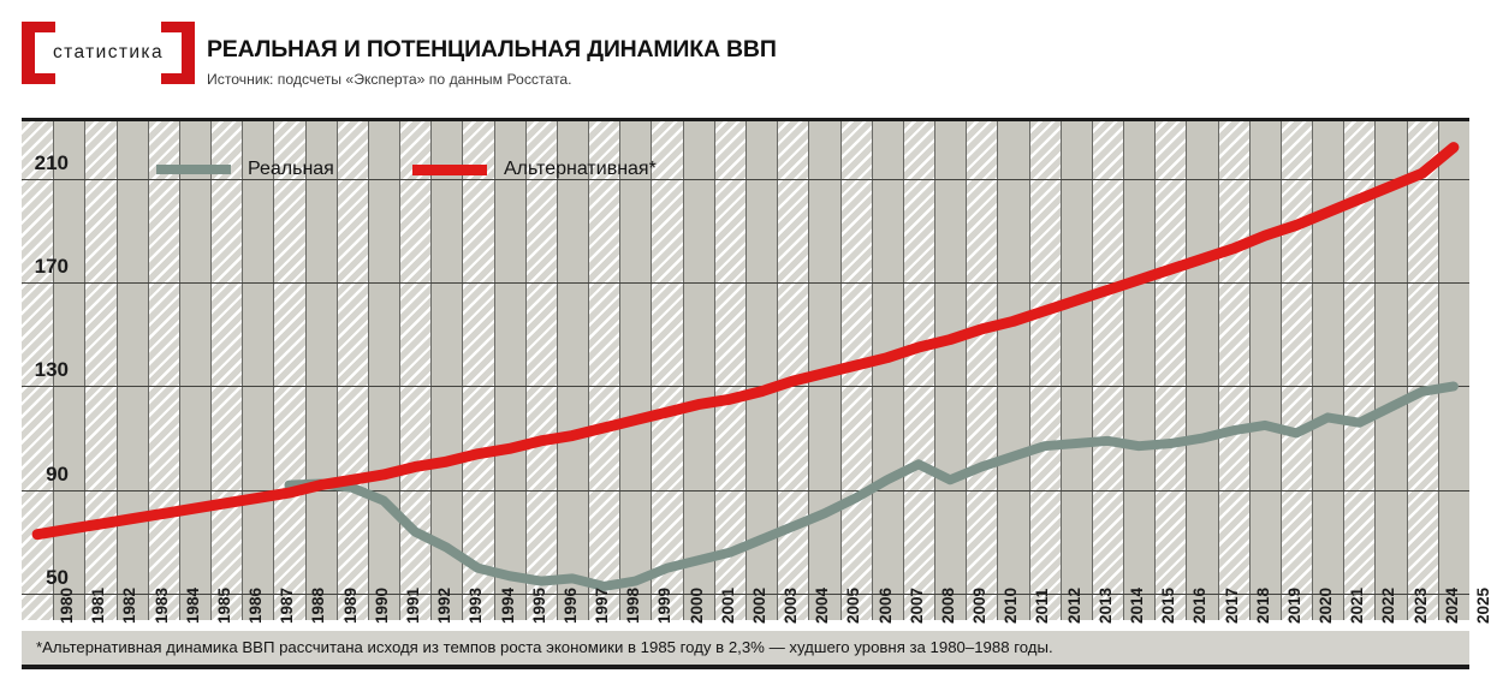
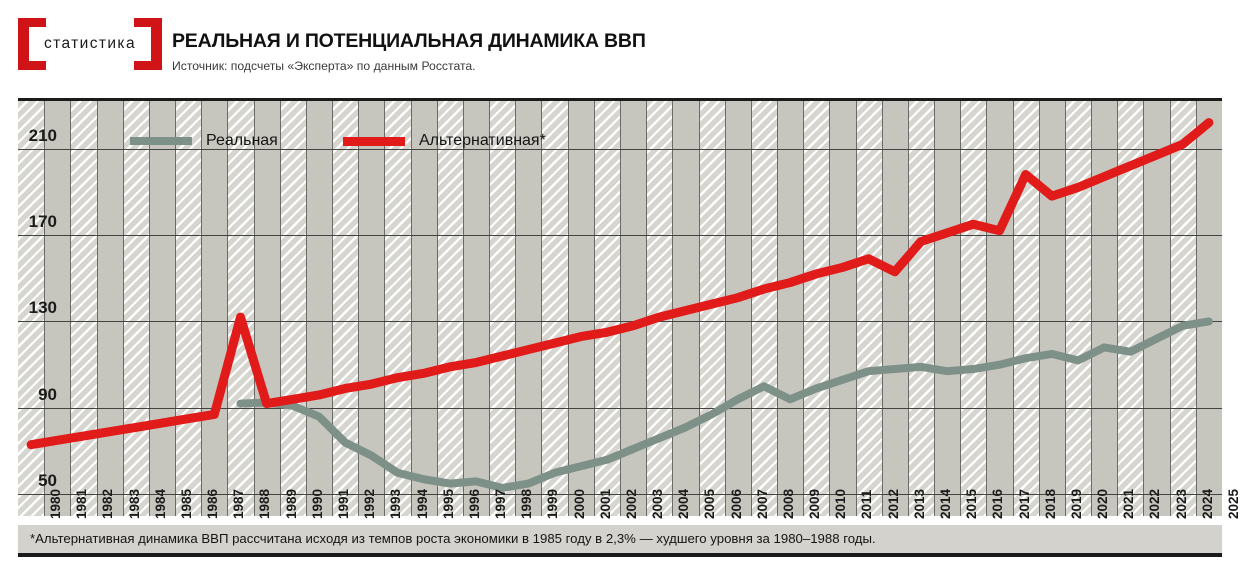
Альтернативная*/1988: 89 -> 132
Альтернативная*/2013: 163 -> 153
Альтернативная*/2017: 179 -> 172
Альтернативная*/2018: 183 -> 198
